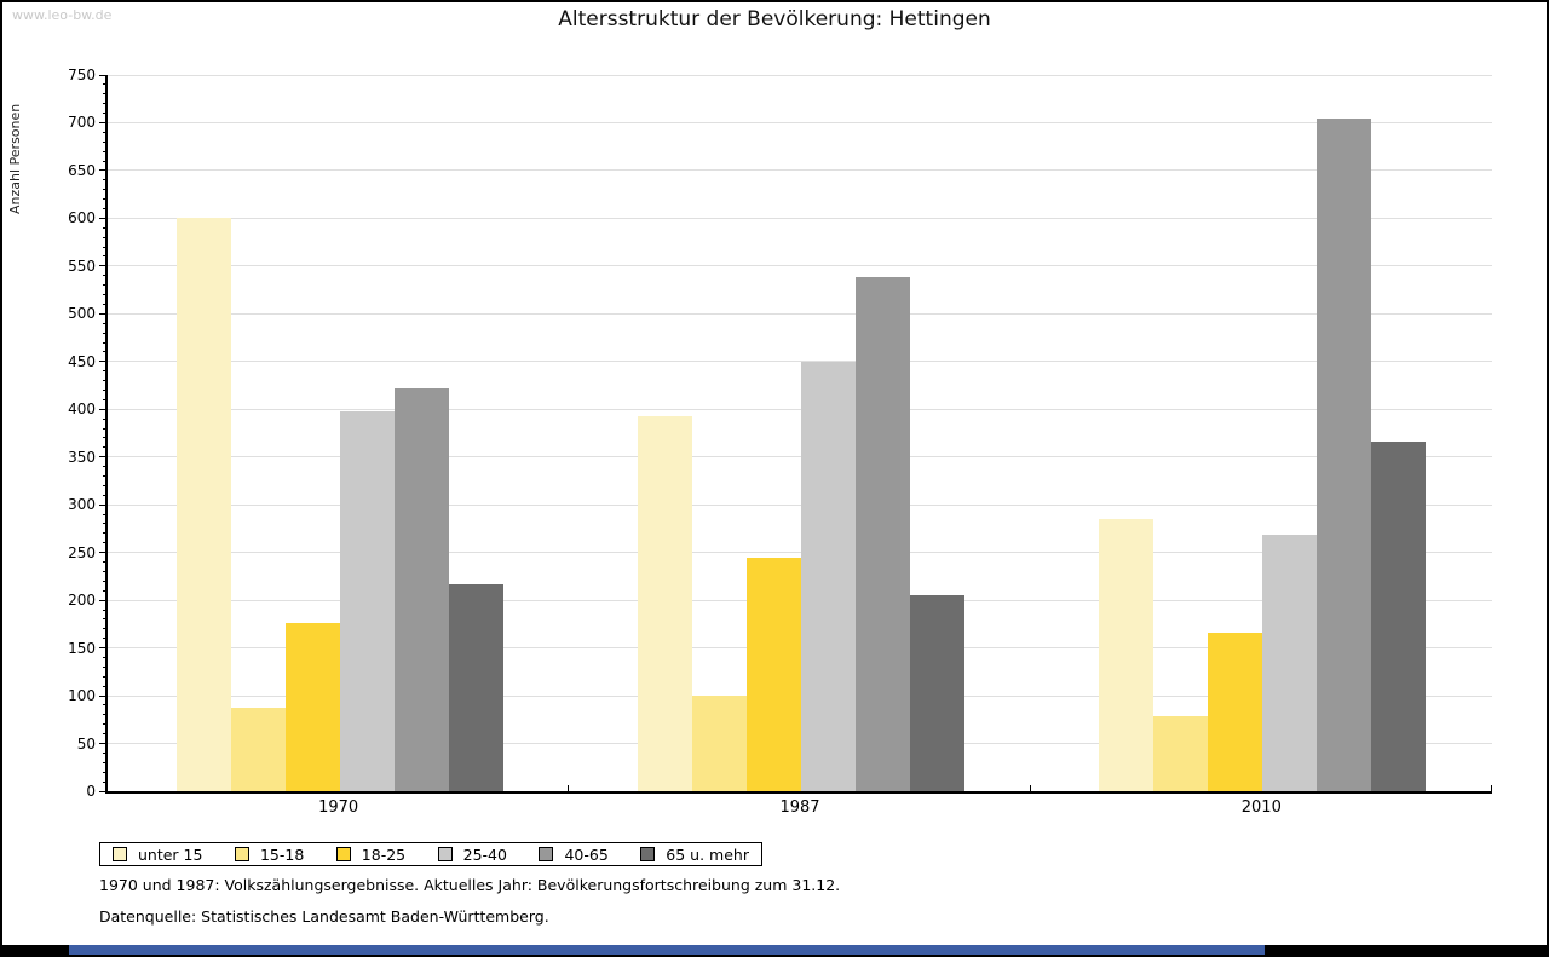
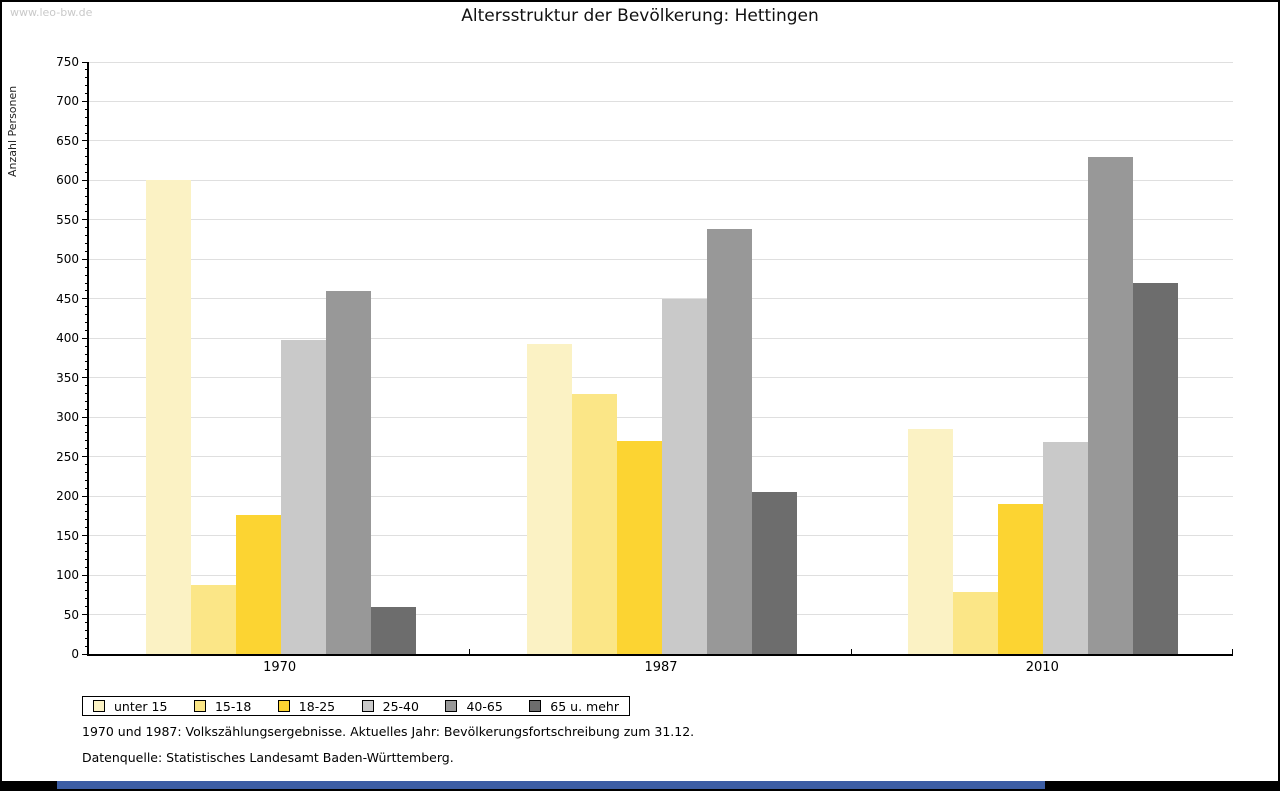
40-65/1970: 420 -> 460
65 u. mehr/1970: 220 -> 60
15-18/1987: 100 -> 330
18-25/1987: 240 -> 270
18-25/2010: 170 -> 190
40-65/2010: 700 -> 630
65 u. mehr/2010: 370 -> 470
